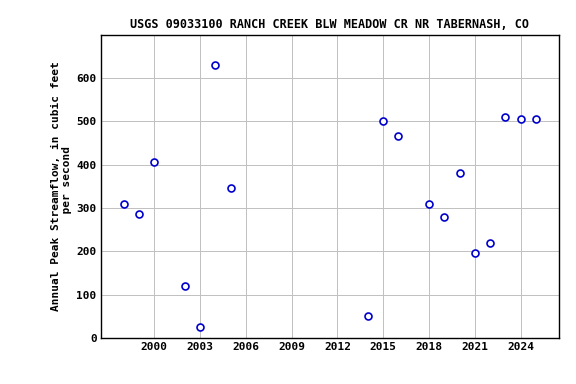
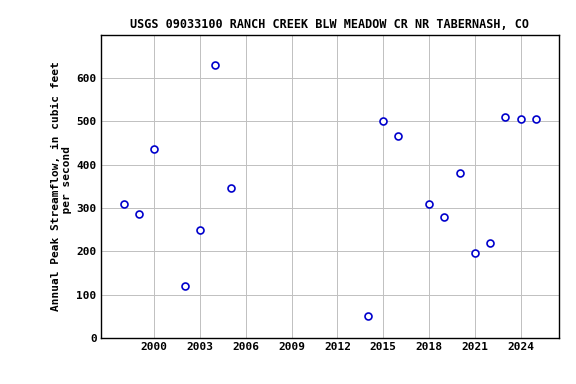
2000: 405 -> 435
2003: 25 -> 250
